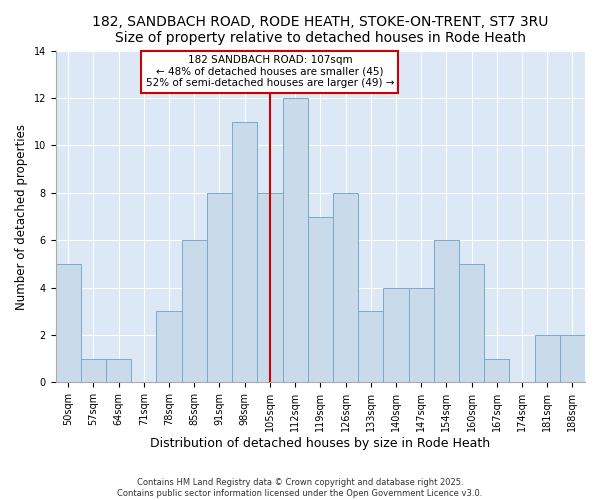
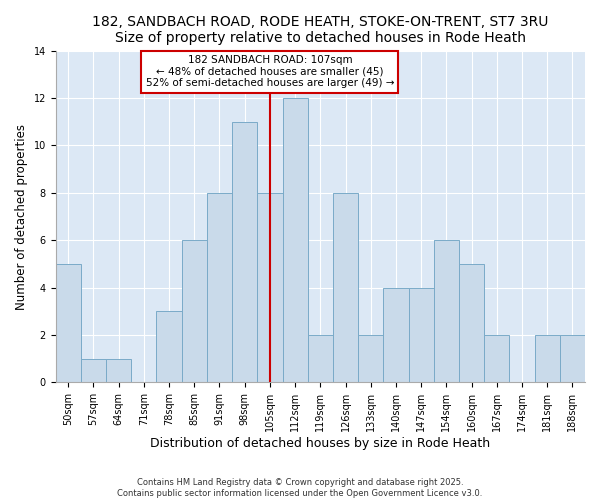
119sqm: 7 -> 2
133sqm: 3 -> 2
167sqm: 1 -> 2
